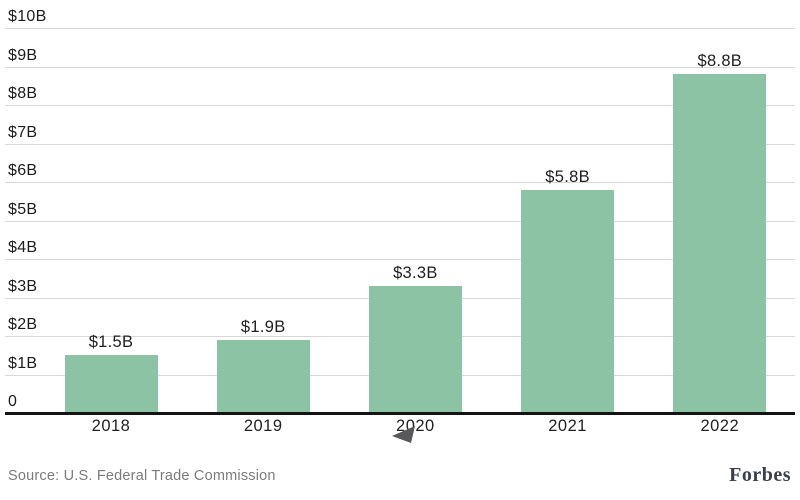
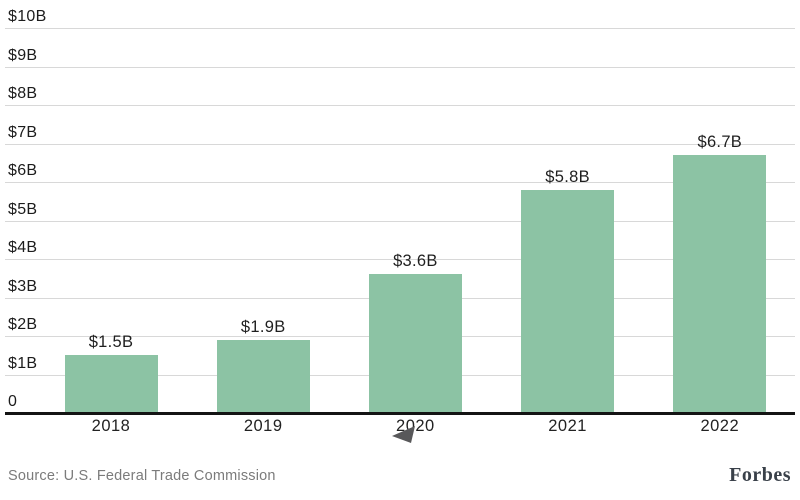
2020: $3.3B -> $3.6B
2022: $8.8B -> $6.7B
